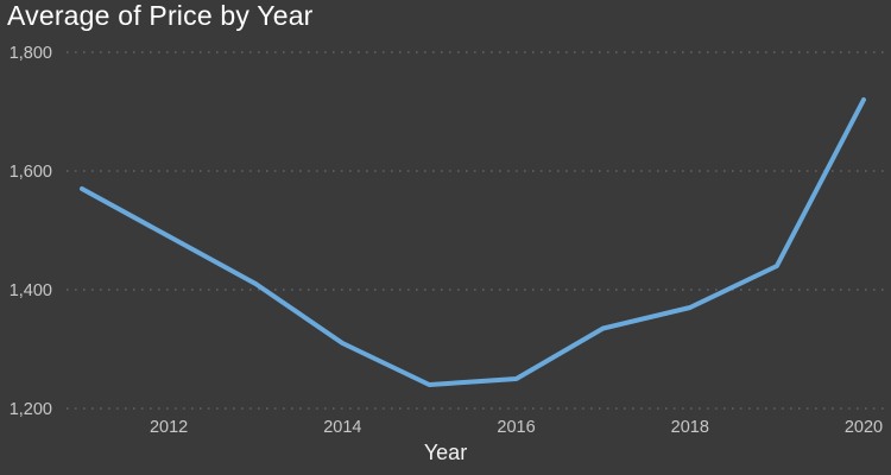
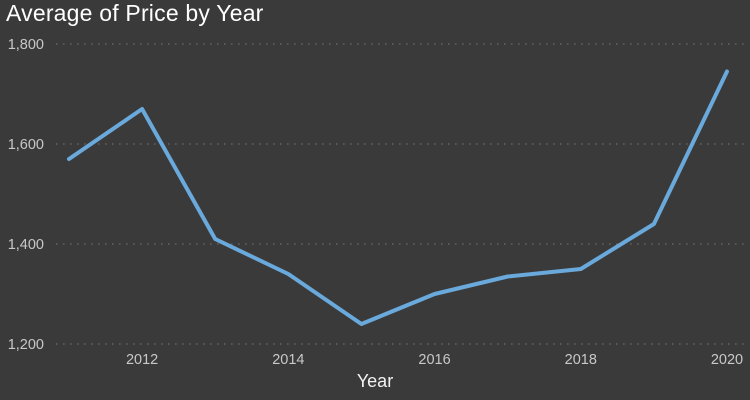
2012: 1490 -> 1670
2014: 1310 -> 1340
2016: 1250 -> 1300
2018: 1370 -> 1350
2020: 1720 -> 1740
